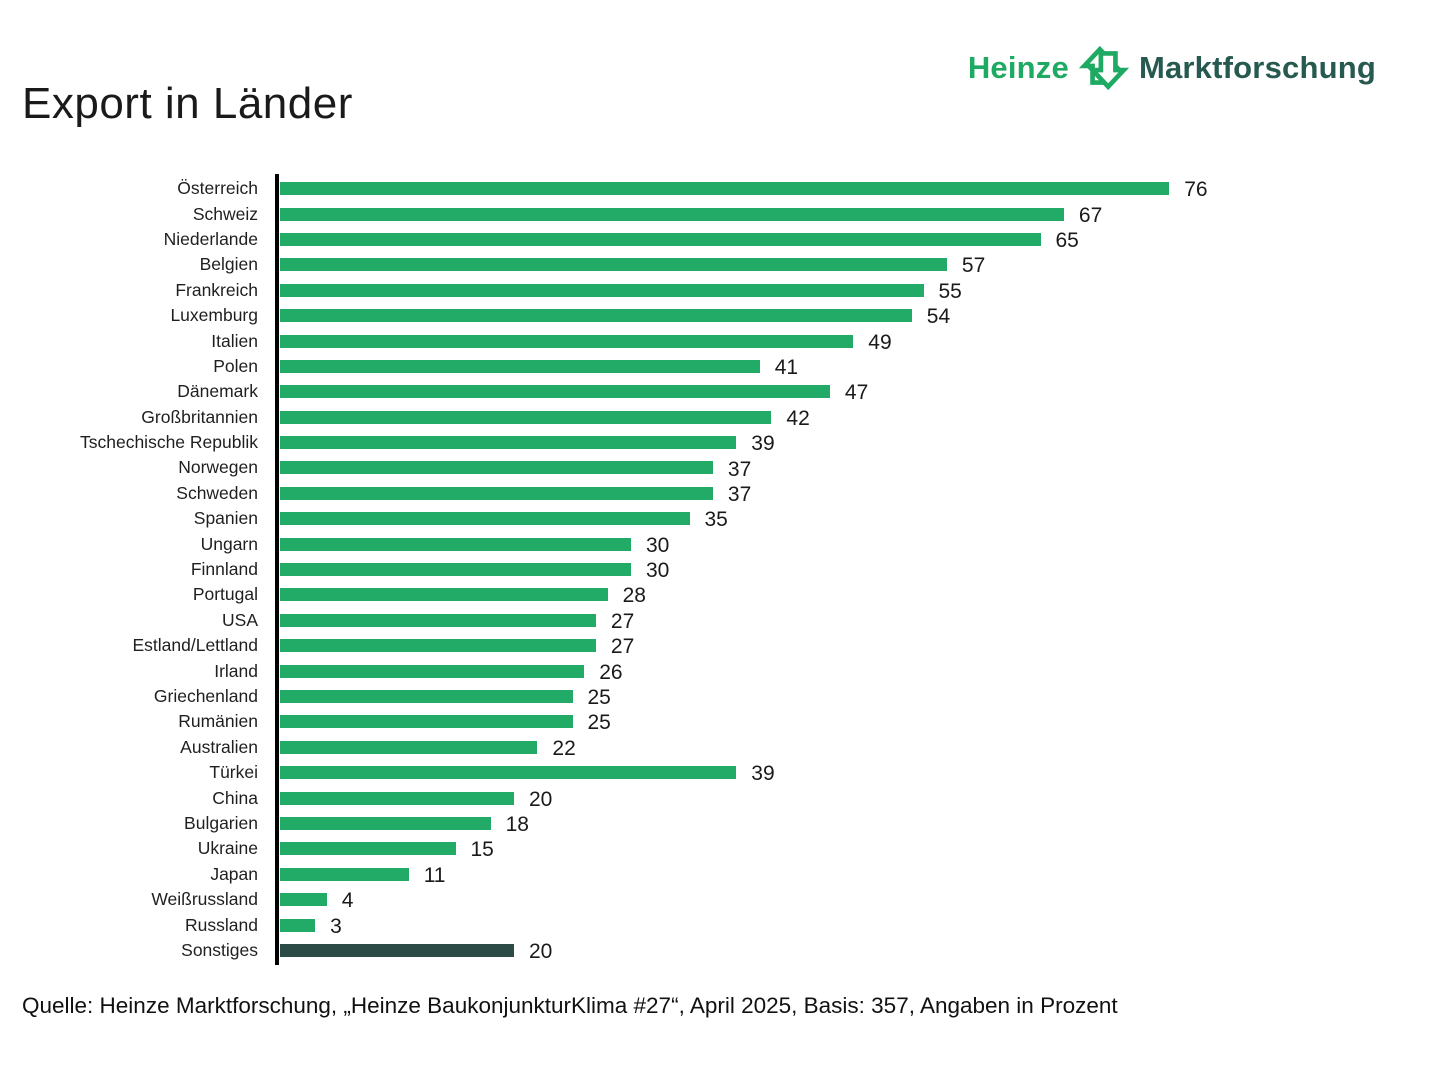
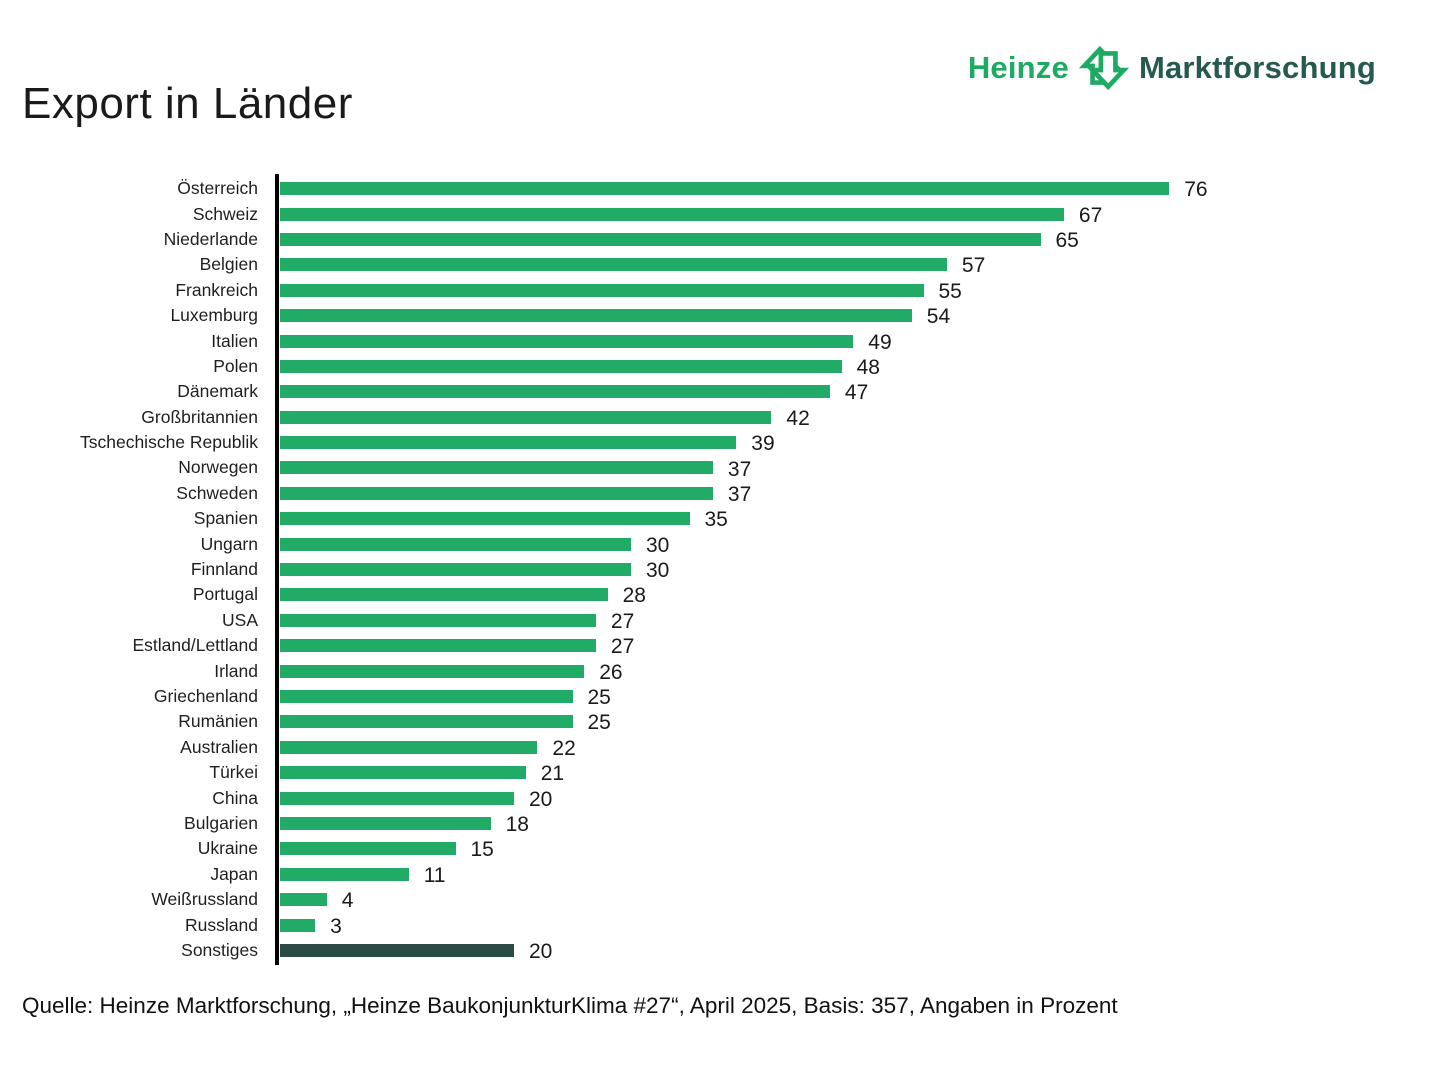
Polen: 41 -> 48
Türkei: 39 -> 21
